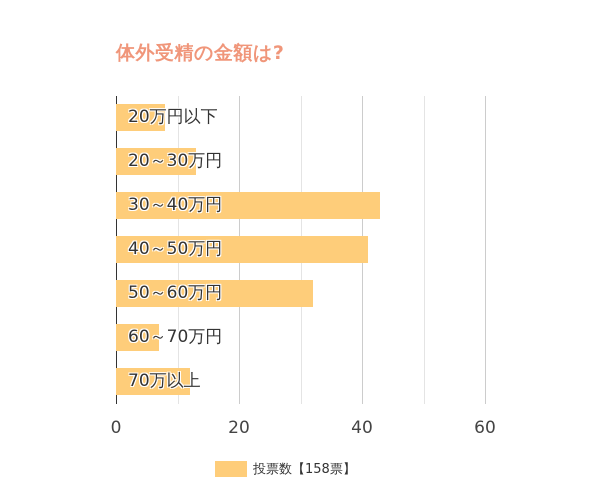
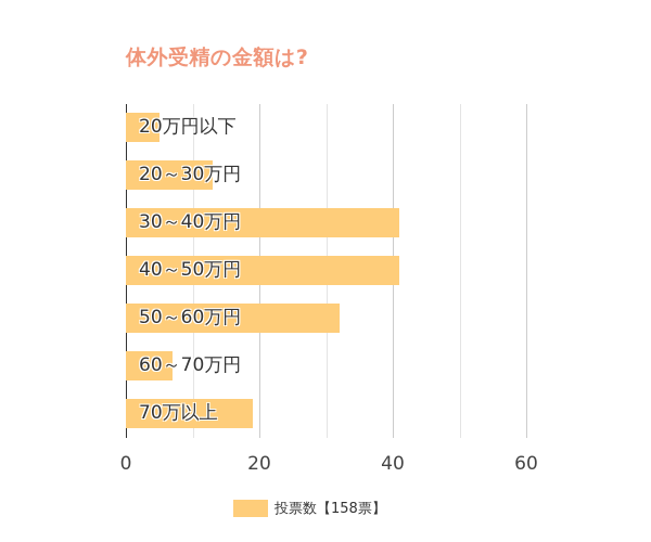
20万円以下: 8 -> 5
30～40万円: 43 -> 41
70万以上: 12 -> 19
